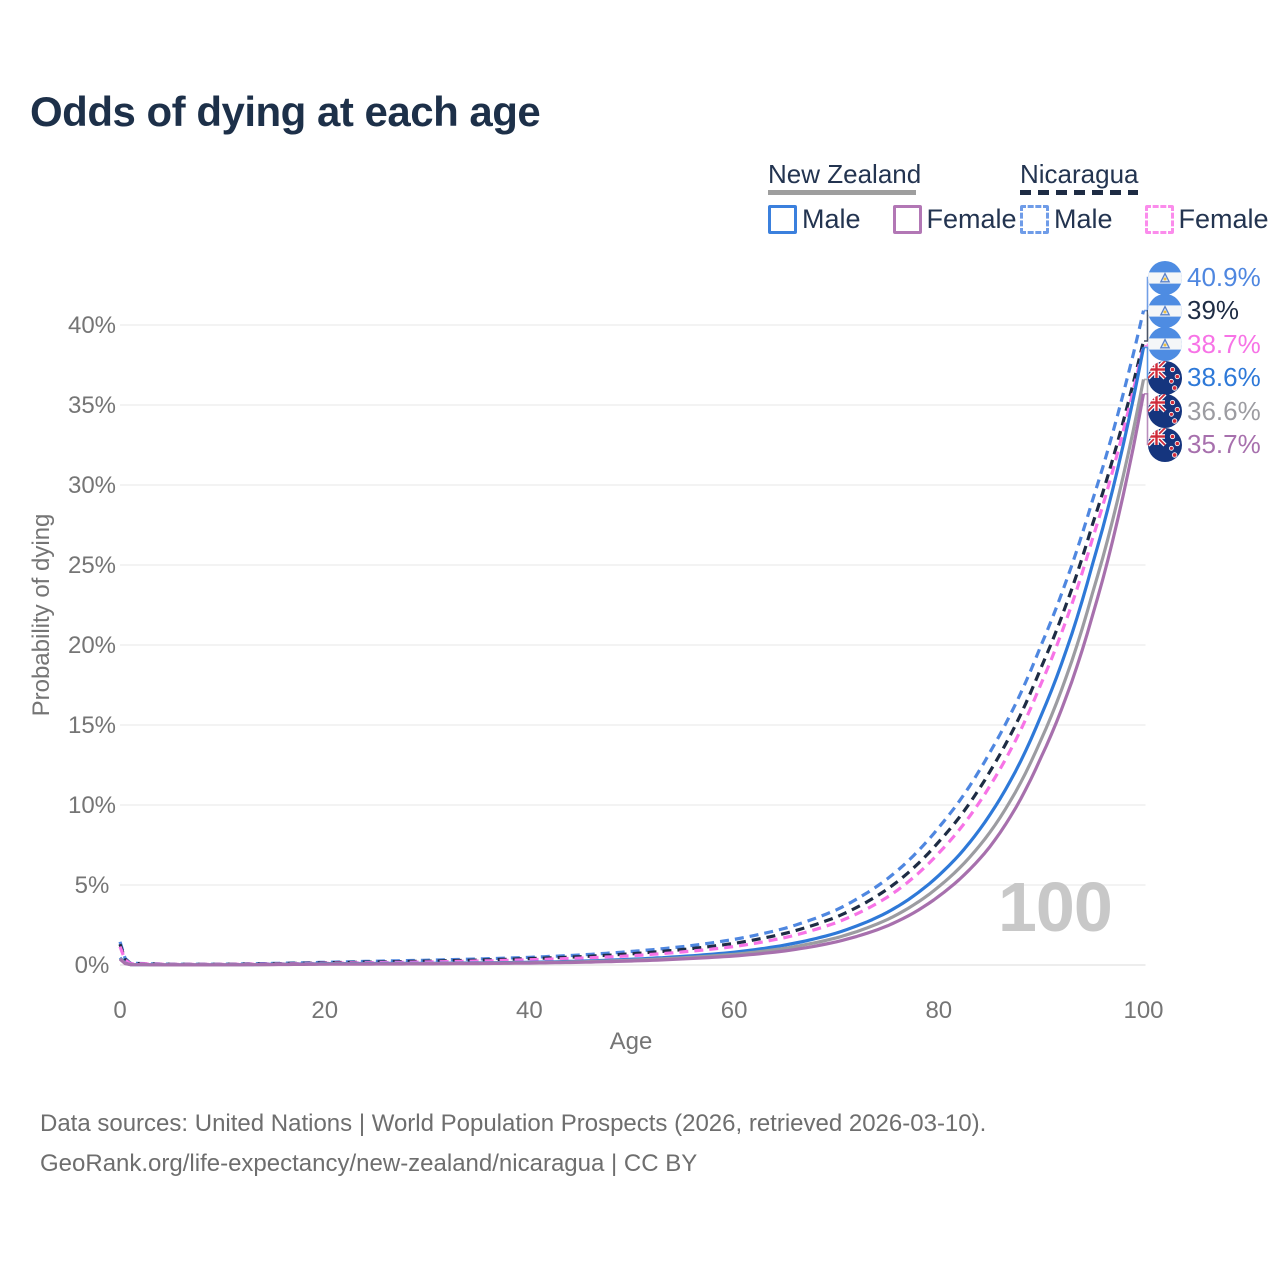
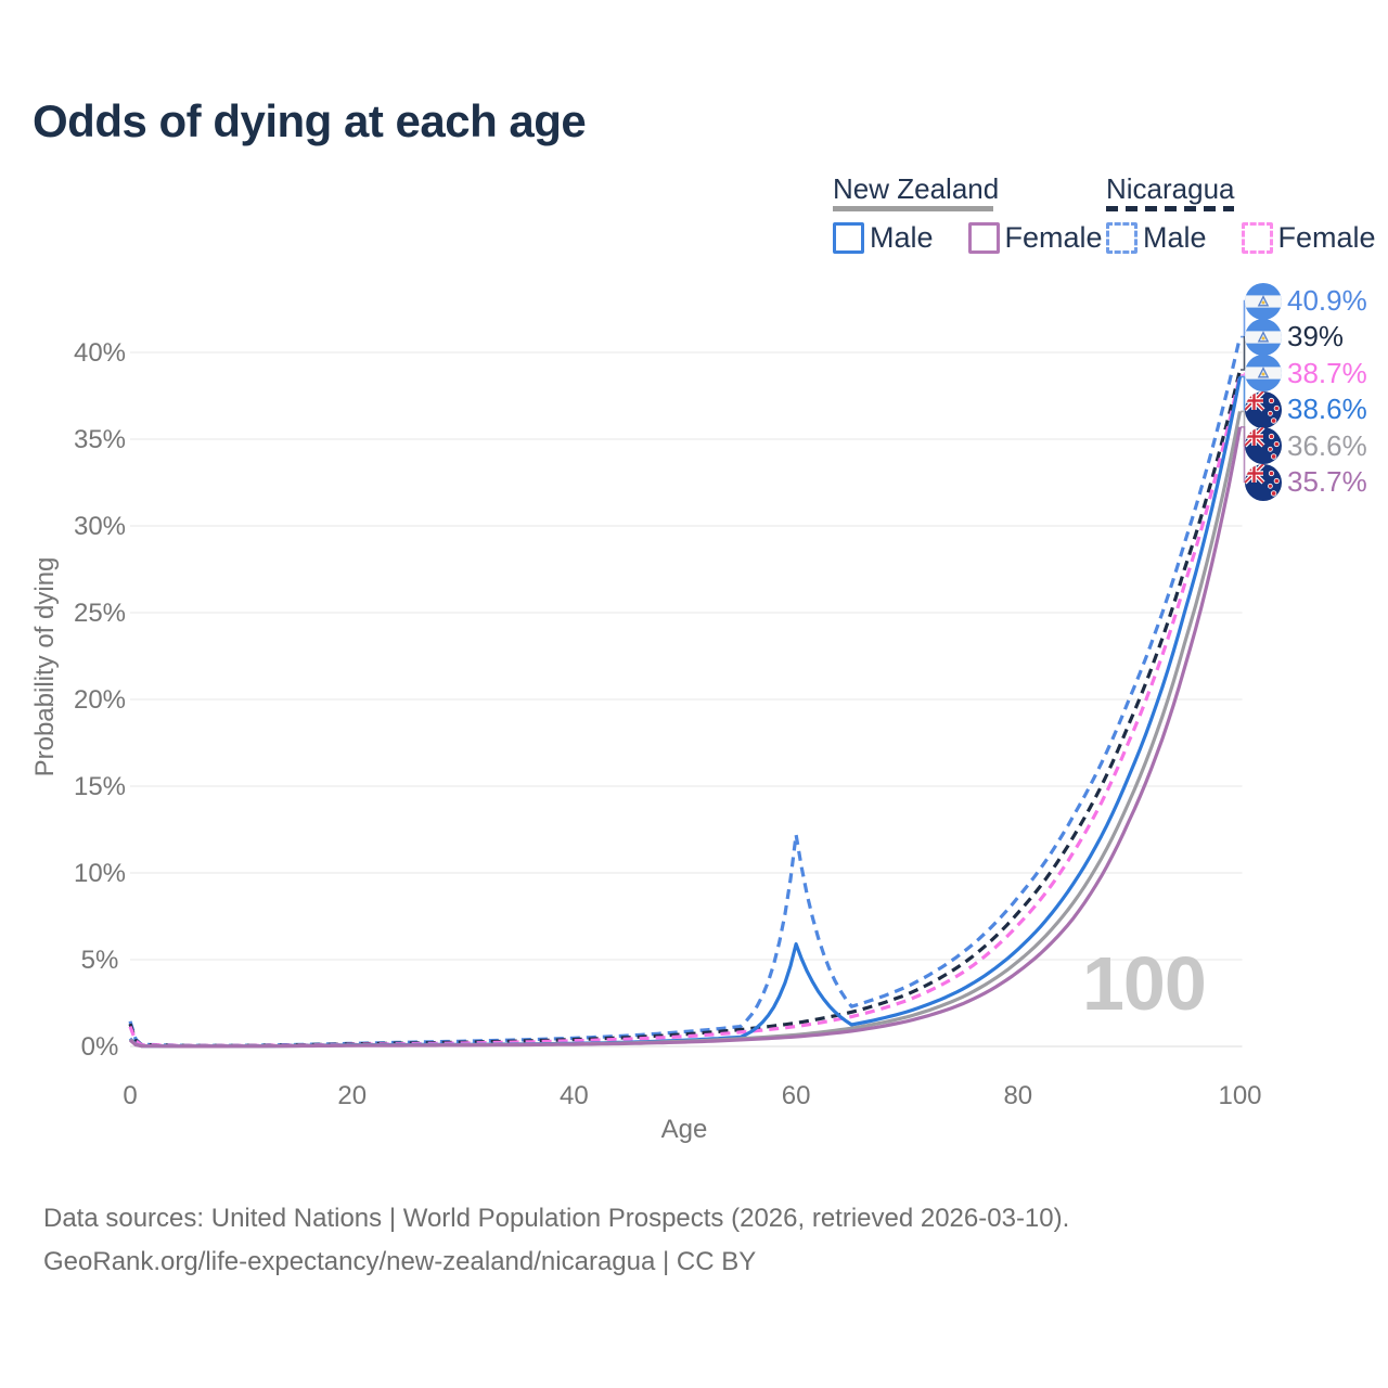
Nicaragua Male/60: 1.6% -> 12.2%
New Zealand Male/60: 0.8% -> 5.9%
